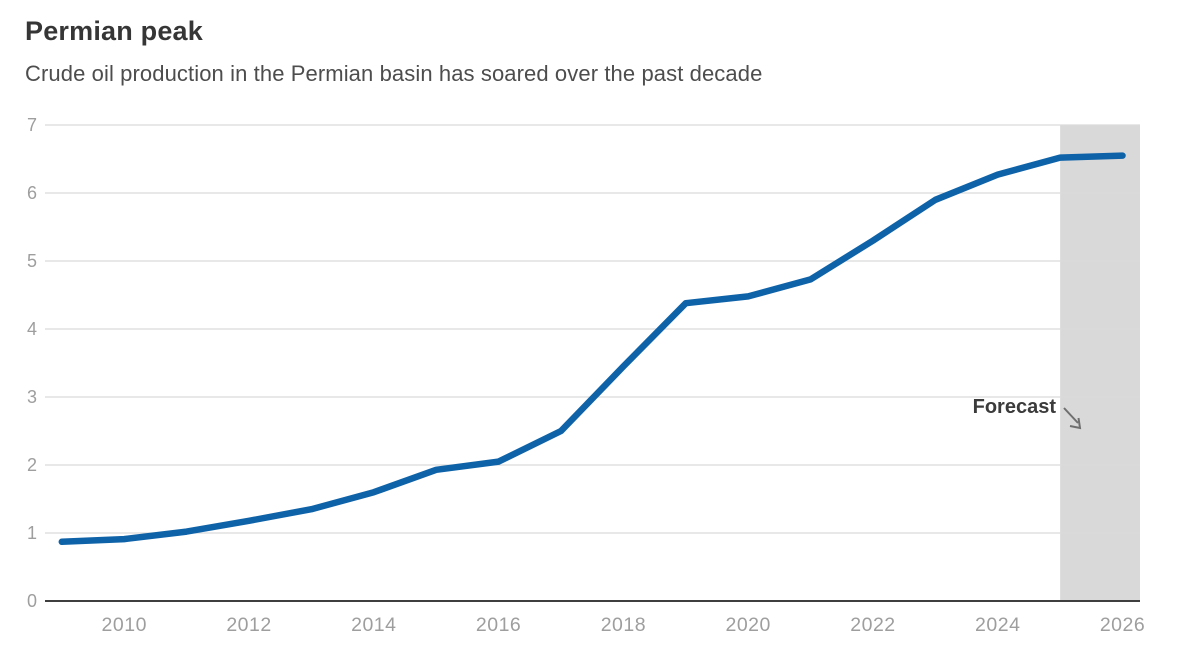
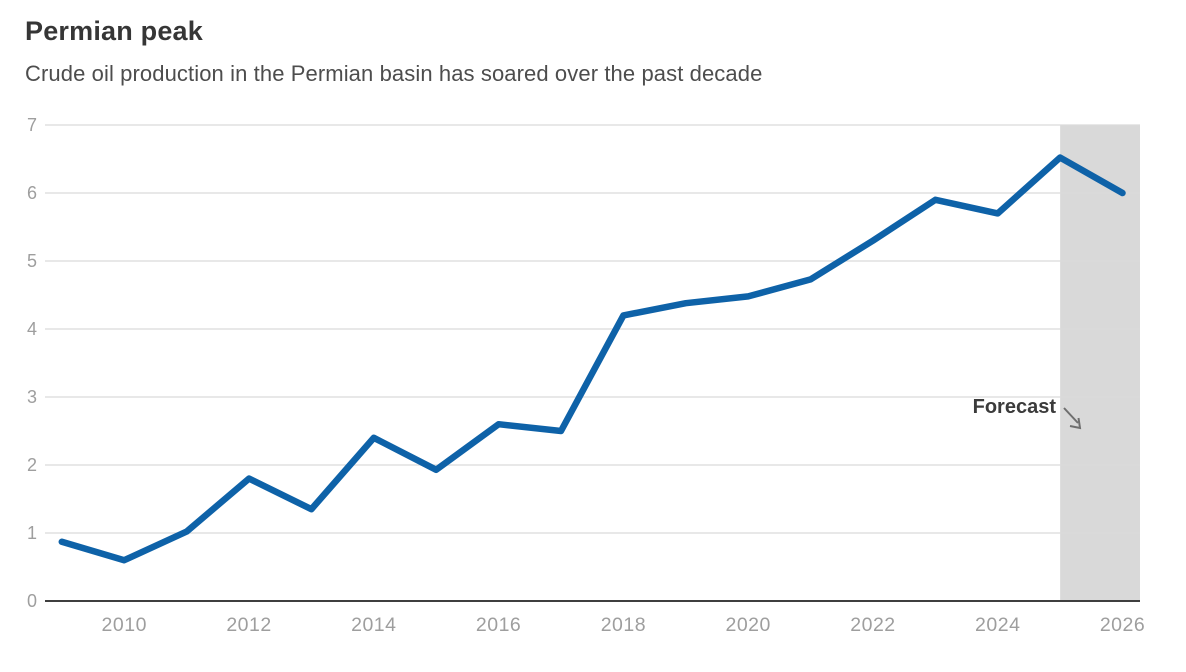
2010: 0.9 -> 0.6
2012: 1.2 -> 1.8
2014: 1.6 -> 2.4
2016: 2.0 -> 2.6
2018: 3.5 -> 4.2
2024: 6.3 -> 5.7
2026: 6.5 -> 6.0
